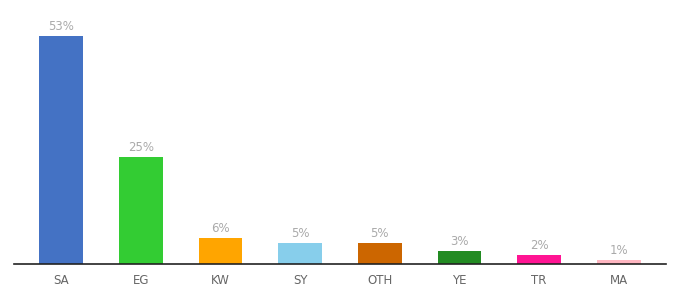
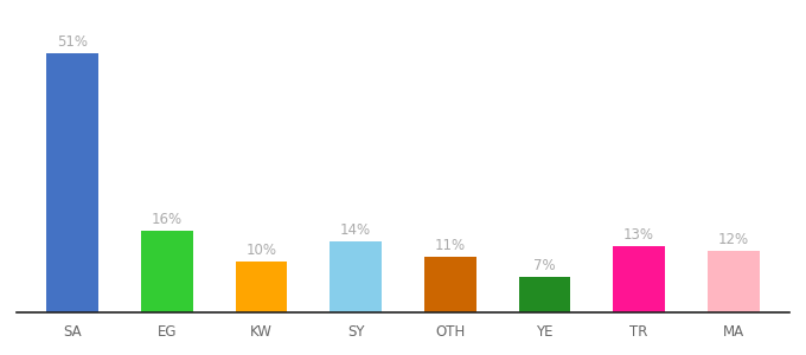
SA: 53% -> 51%
EG: 25% -> 16%
KW: 6% -> 10%
SY: 5% -> 14%
OTH: 5% -> 11%
YE: 3% -> 7%
TR: 2% -> 13%
MA: 1% -> 12%
